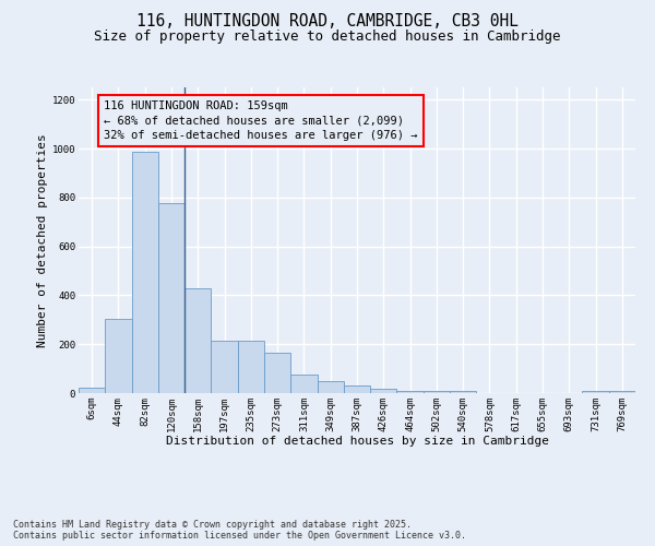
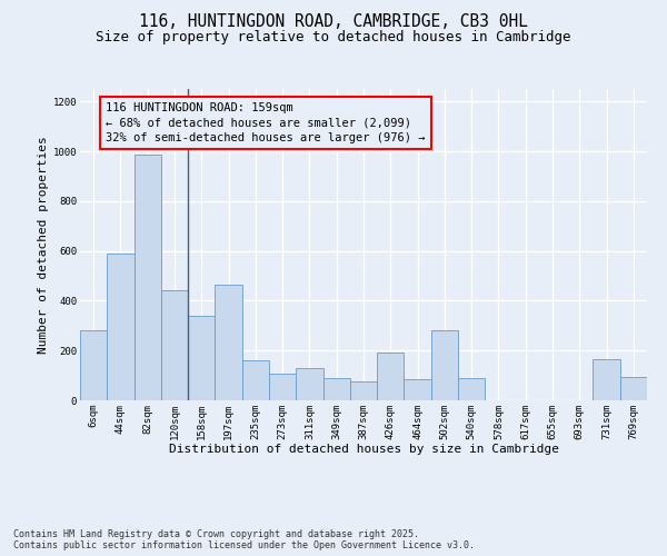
6sqm: 22 -> 280
44sqm: 305 -> 590
120sqm: 775 -> 440
158sqm: 430 -> 340
197sqm: 215 -> 465
235sqm: 213 -> 160
273sqm: 165 -> 105
311sqm: 78 -> 130
349sqm: 50 -> 90
387sqm: 30 -> 75
426sqm: 18 -> 190
464sqm: 10 -> 85
502sqm: 10 -> 280
540sqm: 10 -> 90
731sqm: 8 -> 165
769sqm: 10 -> 95
